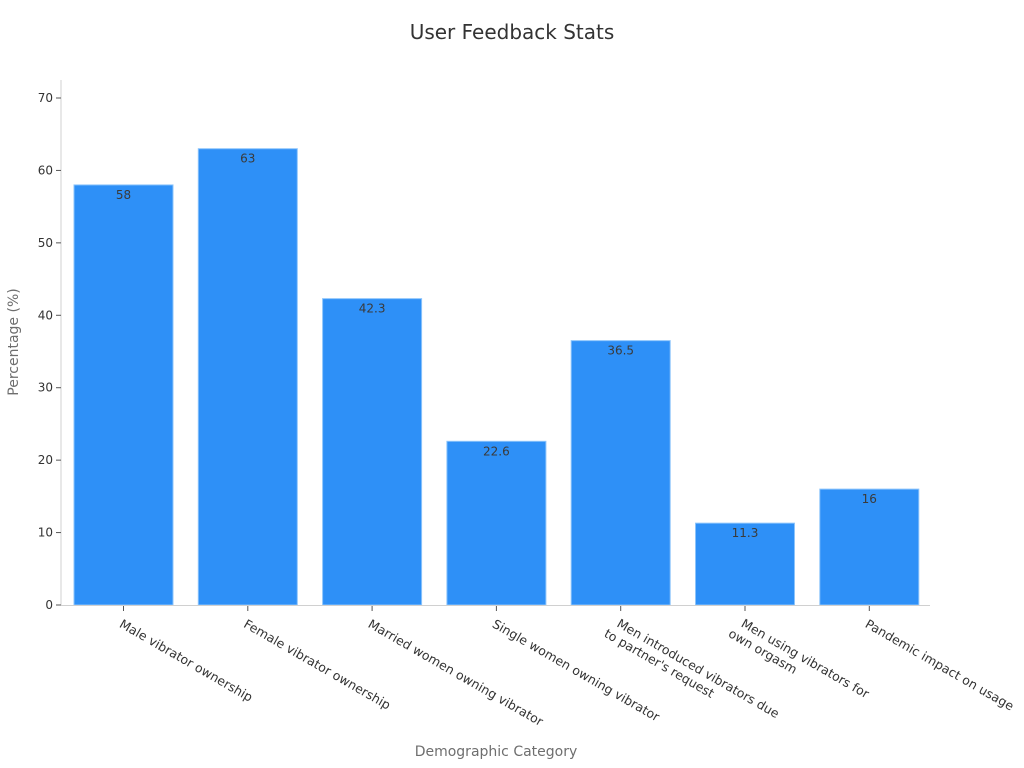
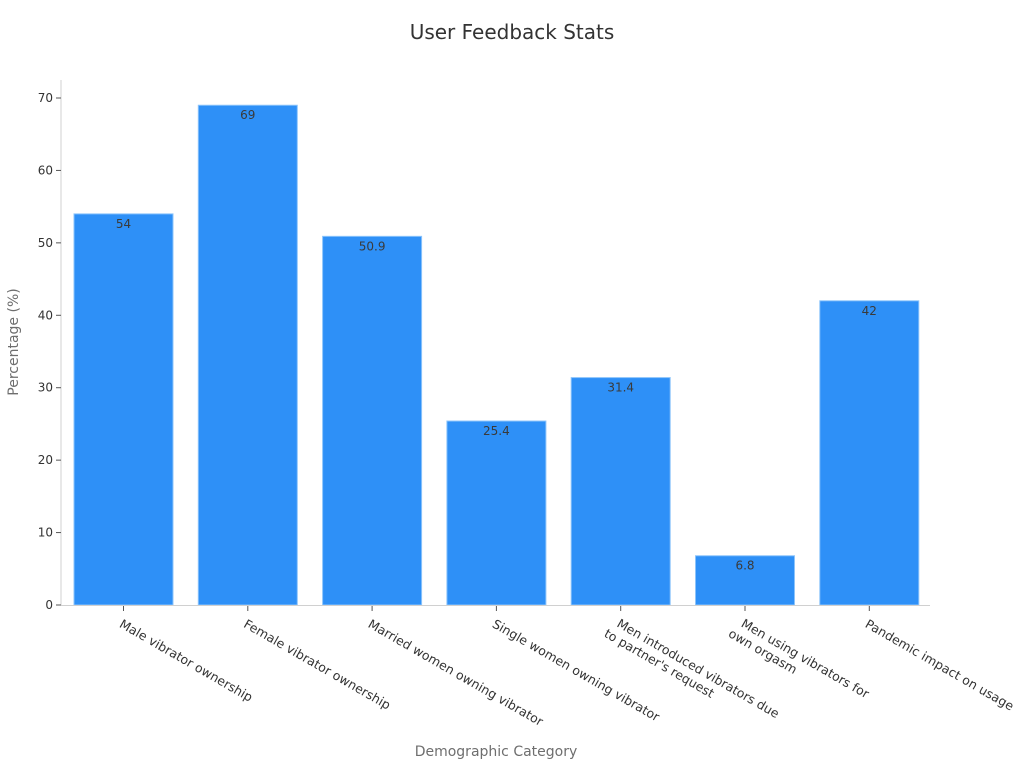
Male vibrator ownership: 58 -> 54
Female vibrator ownership: 63 -> 69
Married women owning vibrator: 42.3 -> 50.9
Single women owning vibrator: 22.6 -> 25.4
Men introduced vibrators due to partner's request: 36.5 -> 31.4
Men using vibrators for own orgasm: 11.3 -> 6.8
Pandemic impact on usage: 16 -> 42
